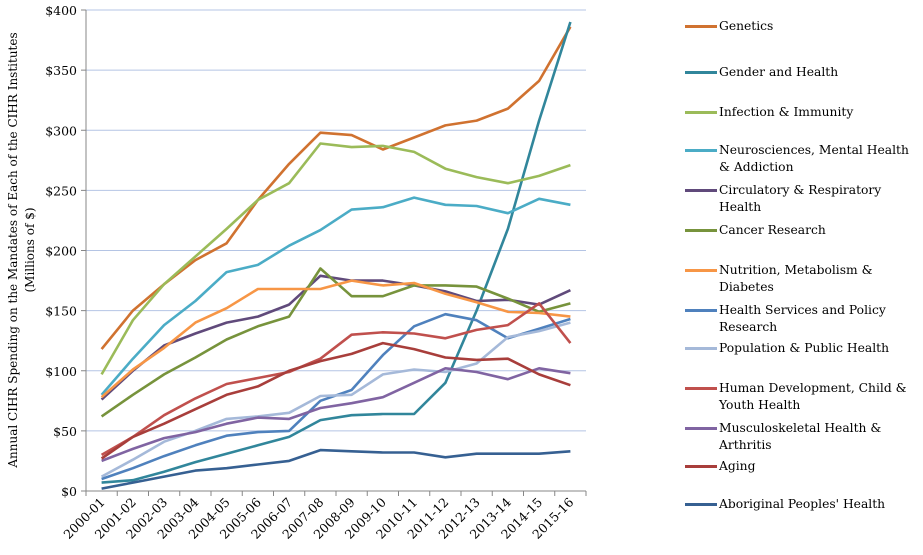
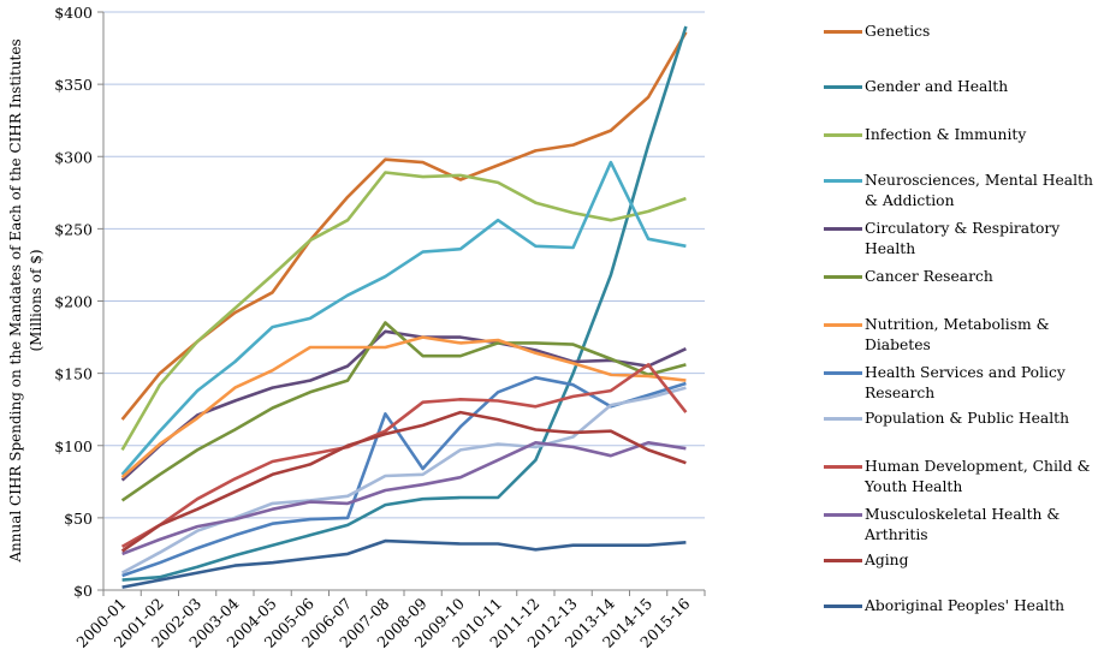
Health Services and Policy Research/2007-08: $75 -> $122
Neurosciences, Mental Health & Addiction/2010-11: $244 -> $256
Neurosciences, Mental Health & Addiction/2013-14: $231 -> $296
